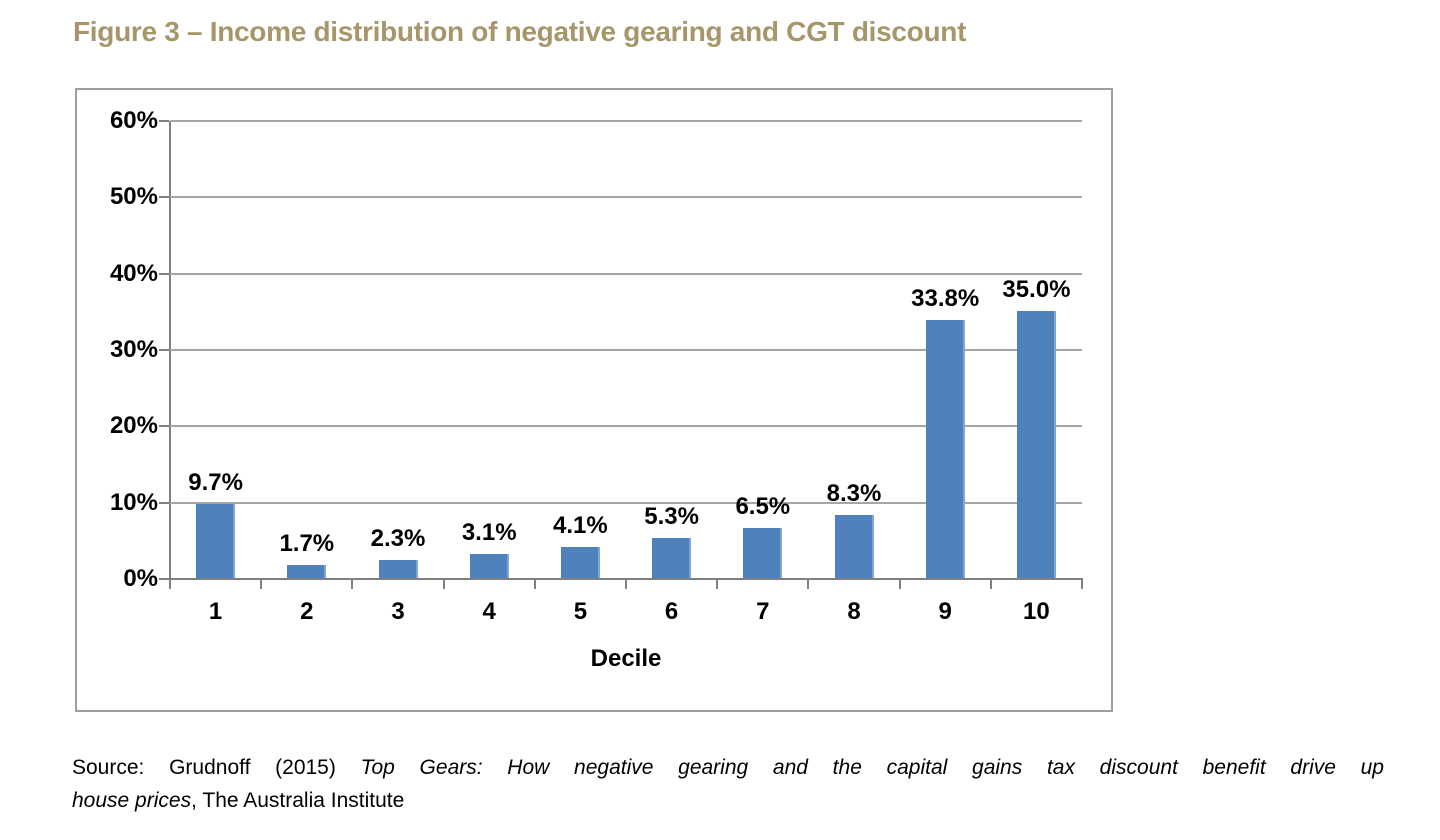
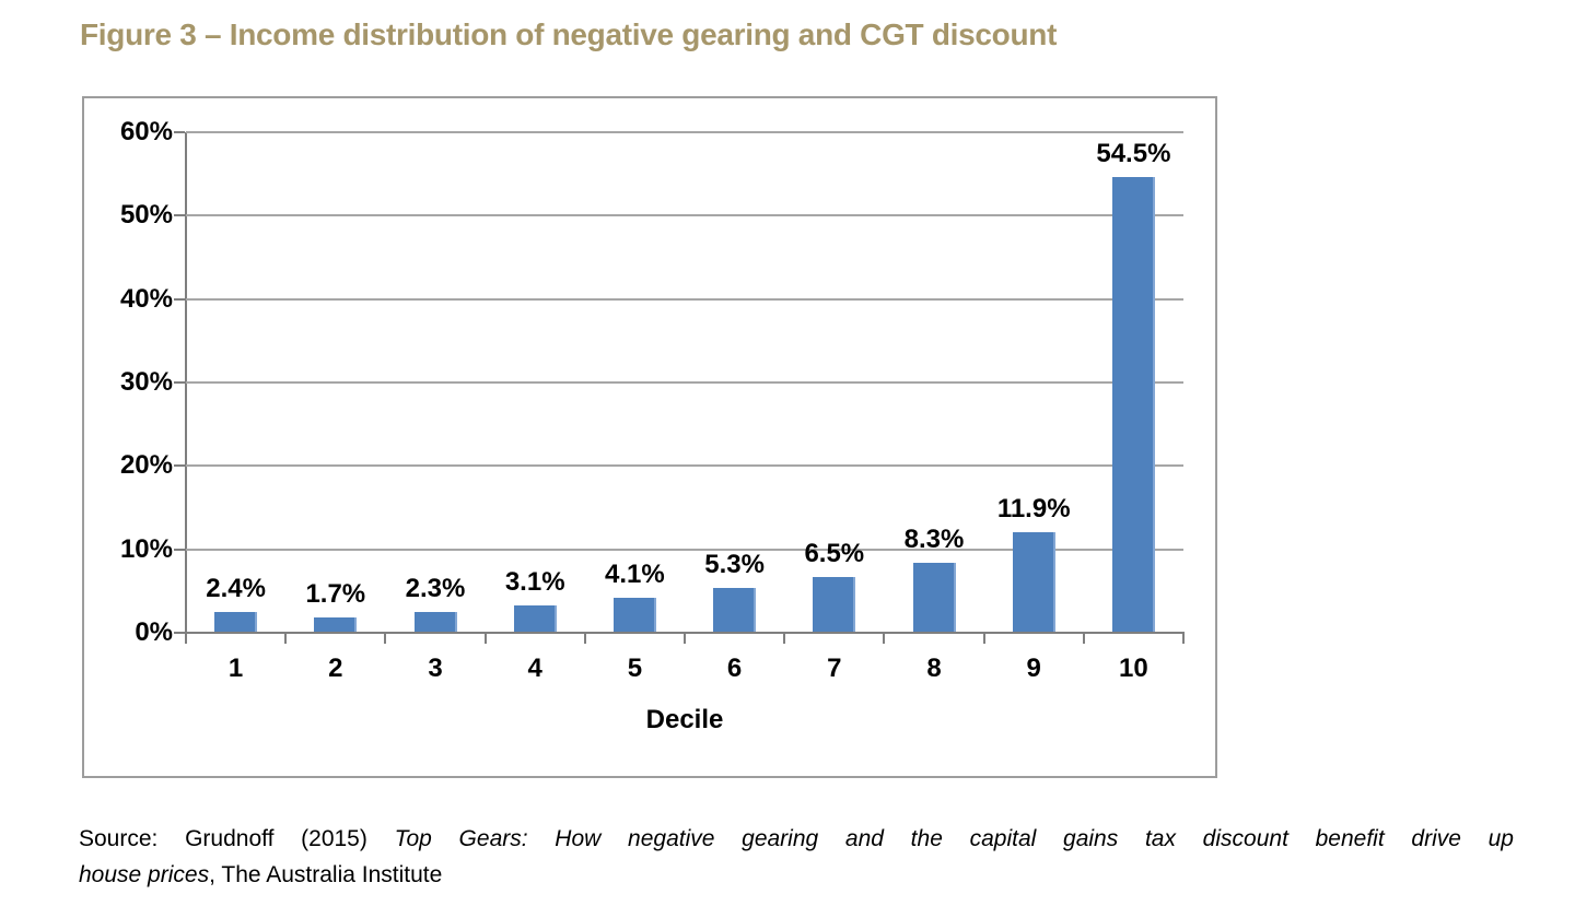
1: 9.7% -> 2.4%
9: 33.8% -> 11.9%
10: 35.0% -> 54.5%
